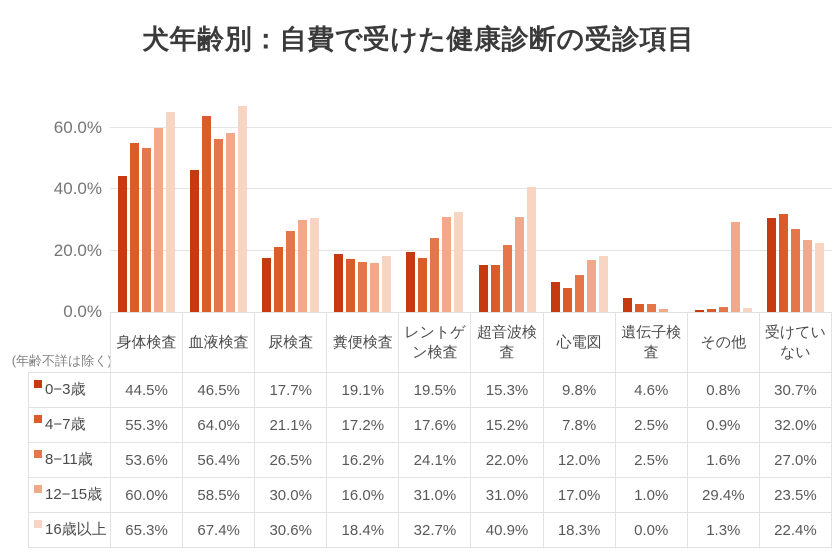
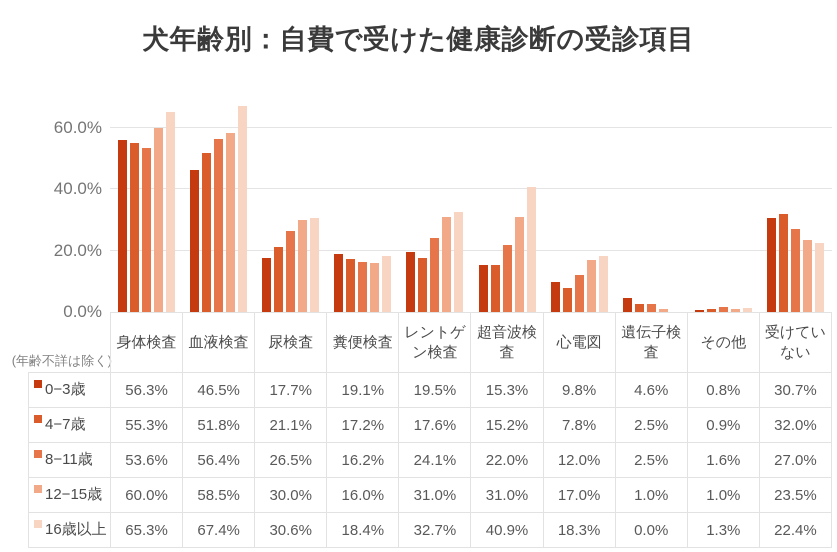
0−3歳/身体検査: 44.5% -> 56.3%
4−7歳/血液検査: 64.0% -> 51.8%
12−15歳/その他: 29.4% -> 1.0%
